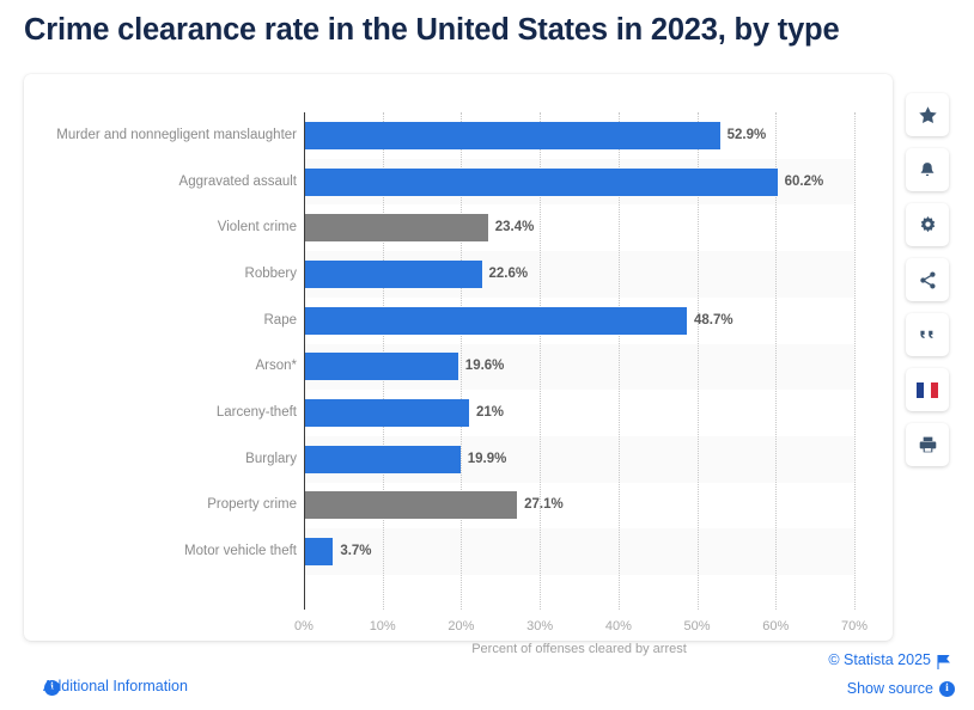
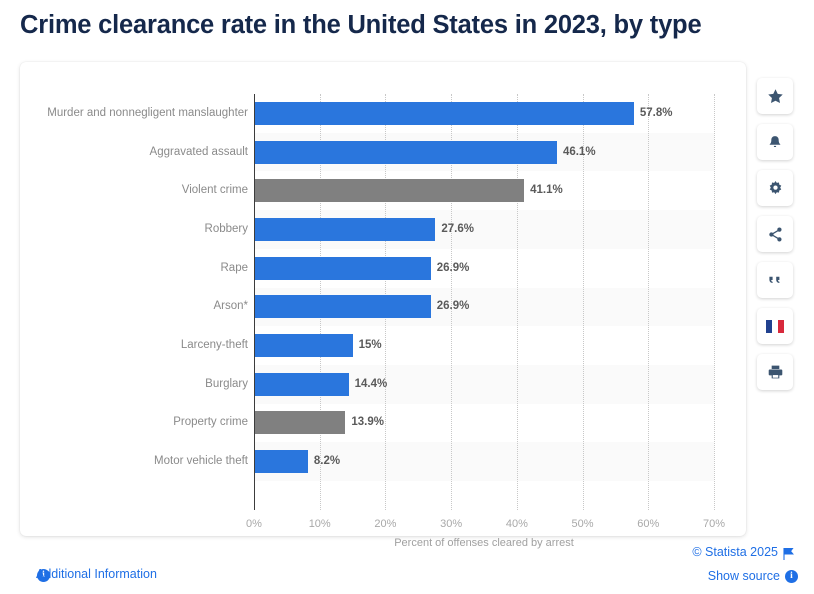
Murder and nonnegligent manslaughter: 52.9% -> 57.8%
Aggravated assault: 60.2% -> 46.1%
Violent crime: 23.4% -> 41.1%
Robbery: 22.6% -> 27.6%
Rape: 48.7% -> 26.9%
Arson*: 19.6% -> 26.9%
Larceny-theft: 21% -> 15%
Burglary: 19.9% -> 14.4%
Property crime: 27.1% -> 13.9%
Motor vehicle theft: 3.7% -> 8.2%
